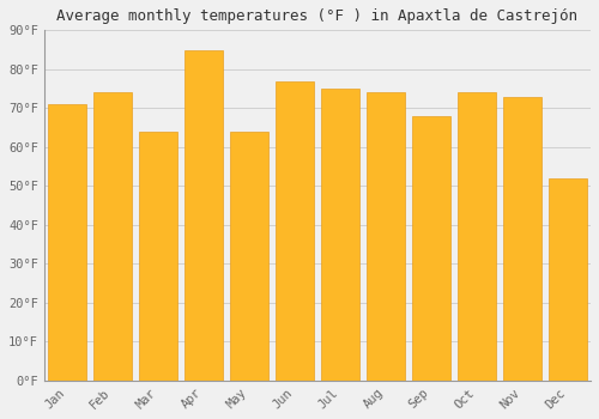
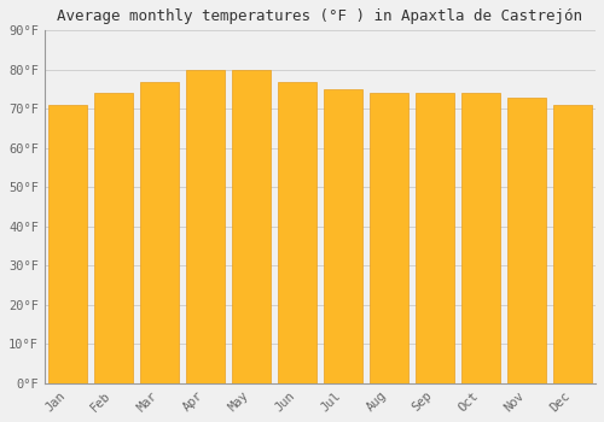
Mar: 64°F -> 77°F
Apr: 85°F -> 80°F
May: 64°F -> 80°F
Sep: 68°F -> 74°F
Dec: 52°F -> 71°F
